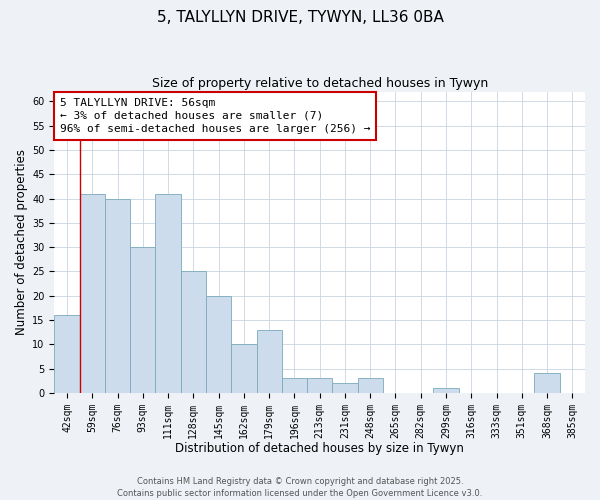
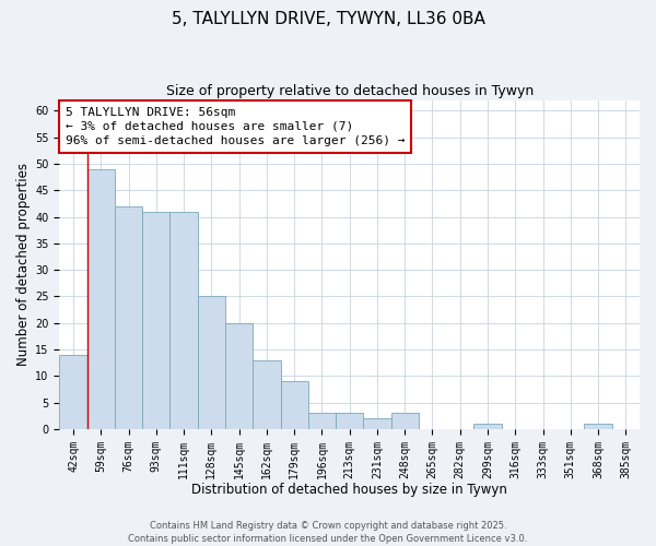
42sqm: 16 -> 14
59sqm: 41 -> 49
76sqm: 40 -> 42
93sqm: 30 -> 41
162sqm: 10 -> 13
179sqm: 13 -> 9
368sqm: 4 -> 1
